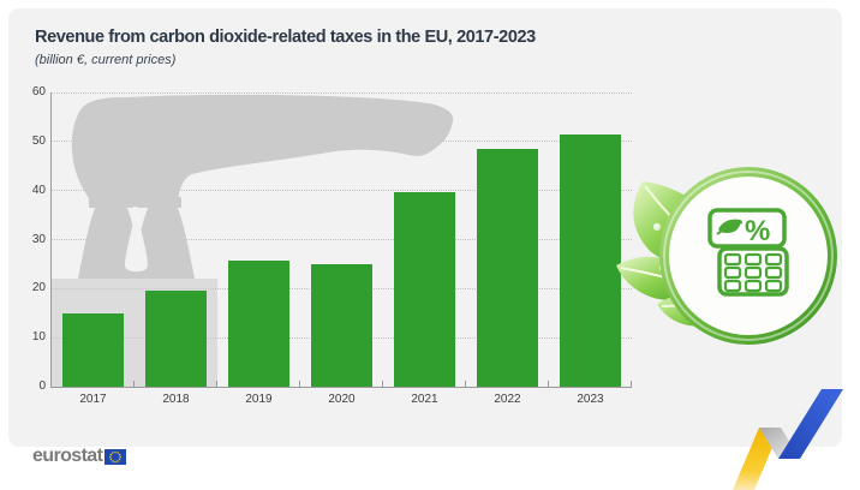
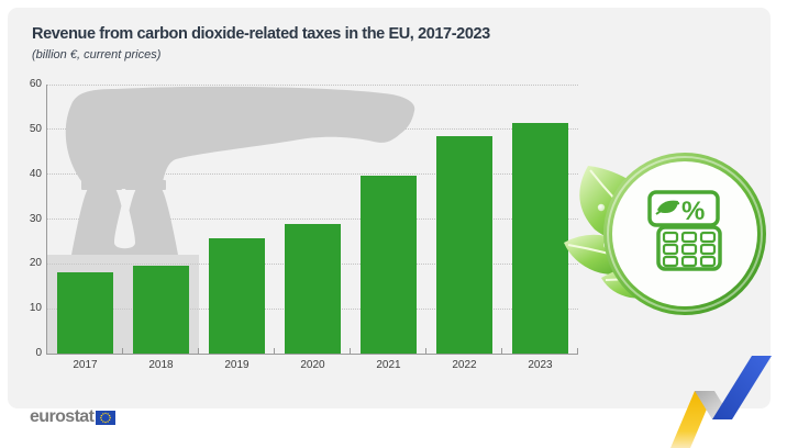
2017: 15 -> 18
2020: 25 -> 29
